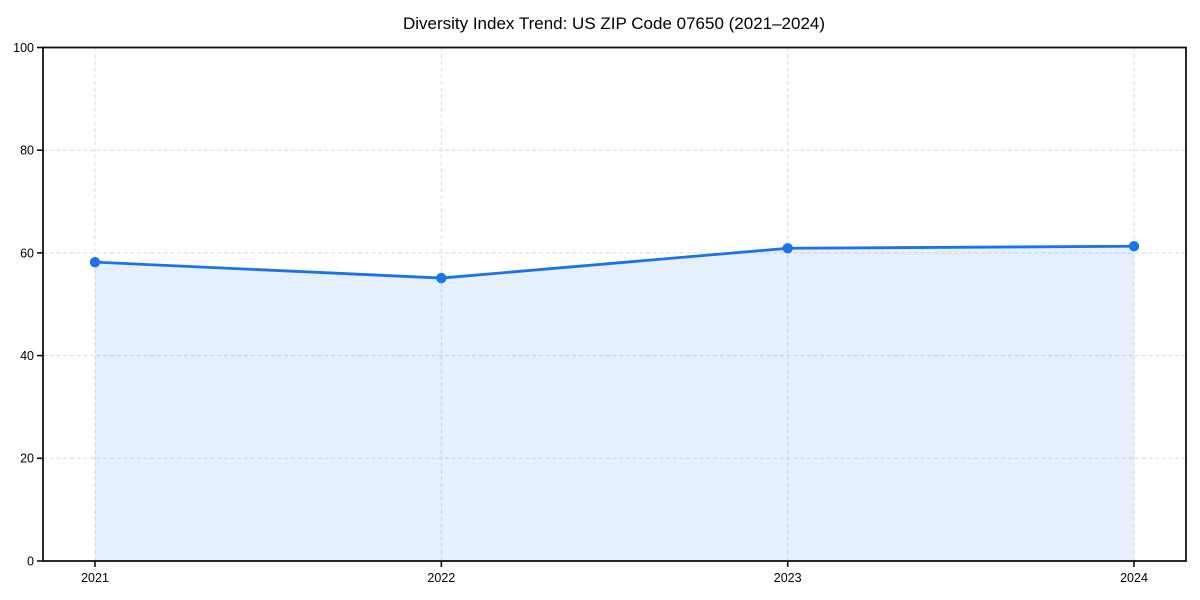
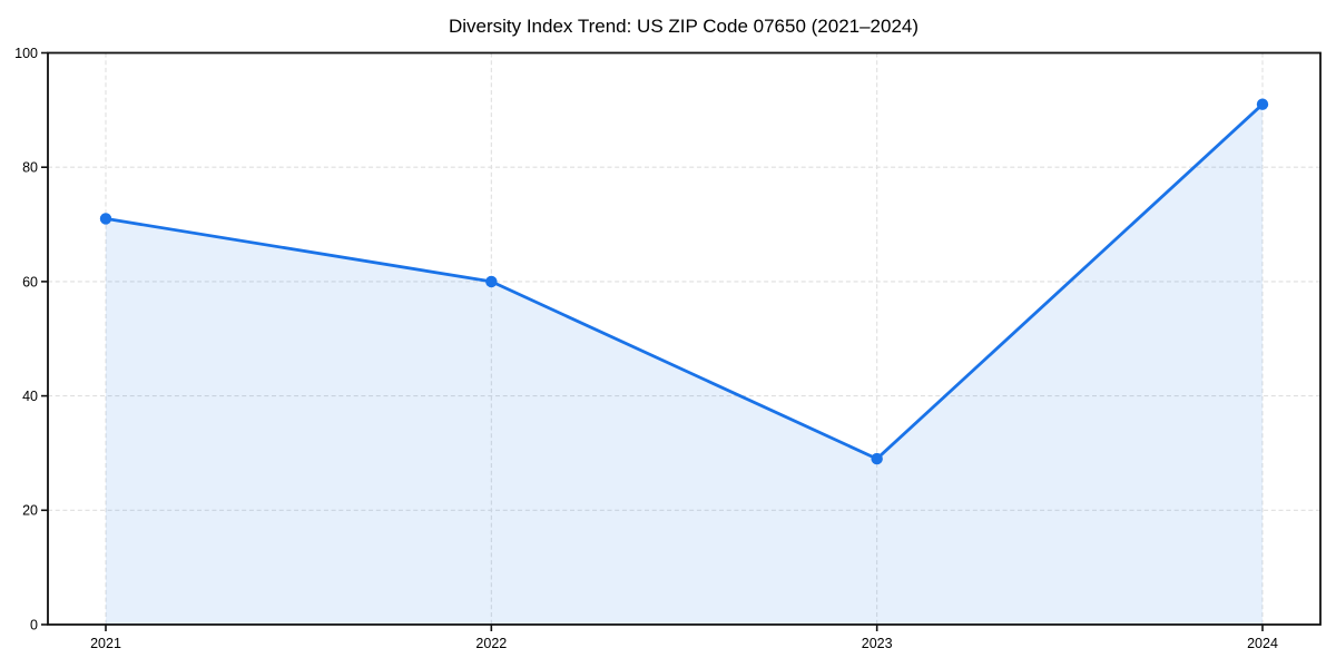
2021: 58 -> 71
2022: 55 -> 60
2023: 61 -> 29
2024: 61 -> 91
